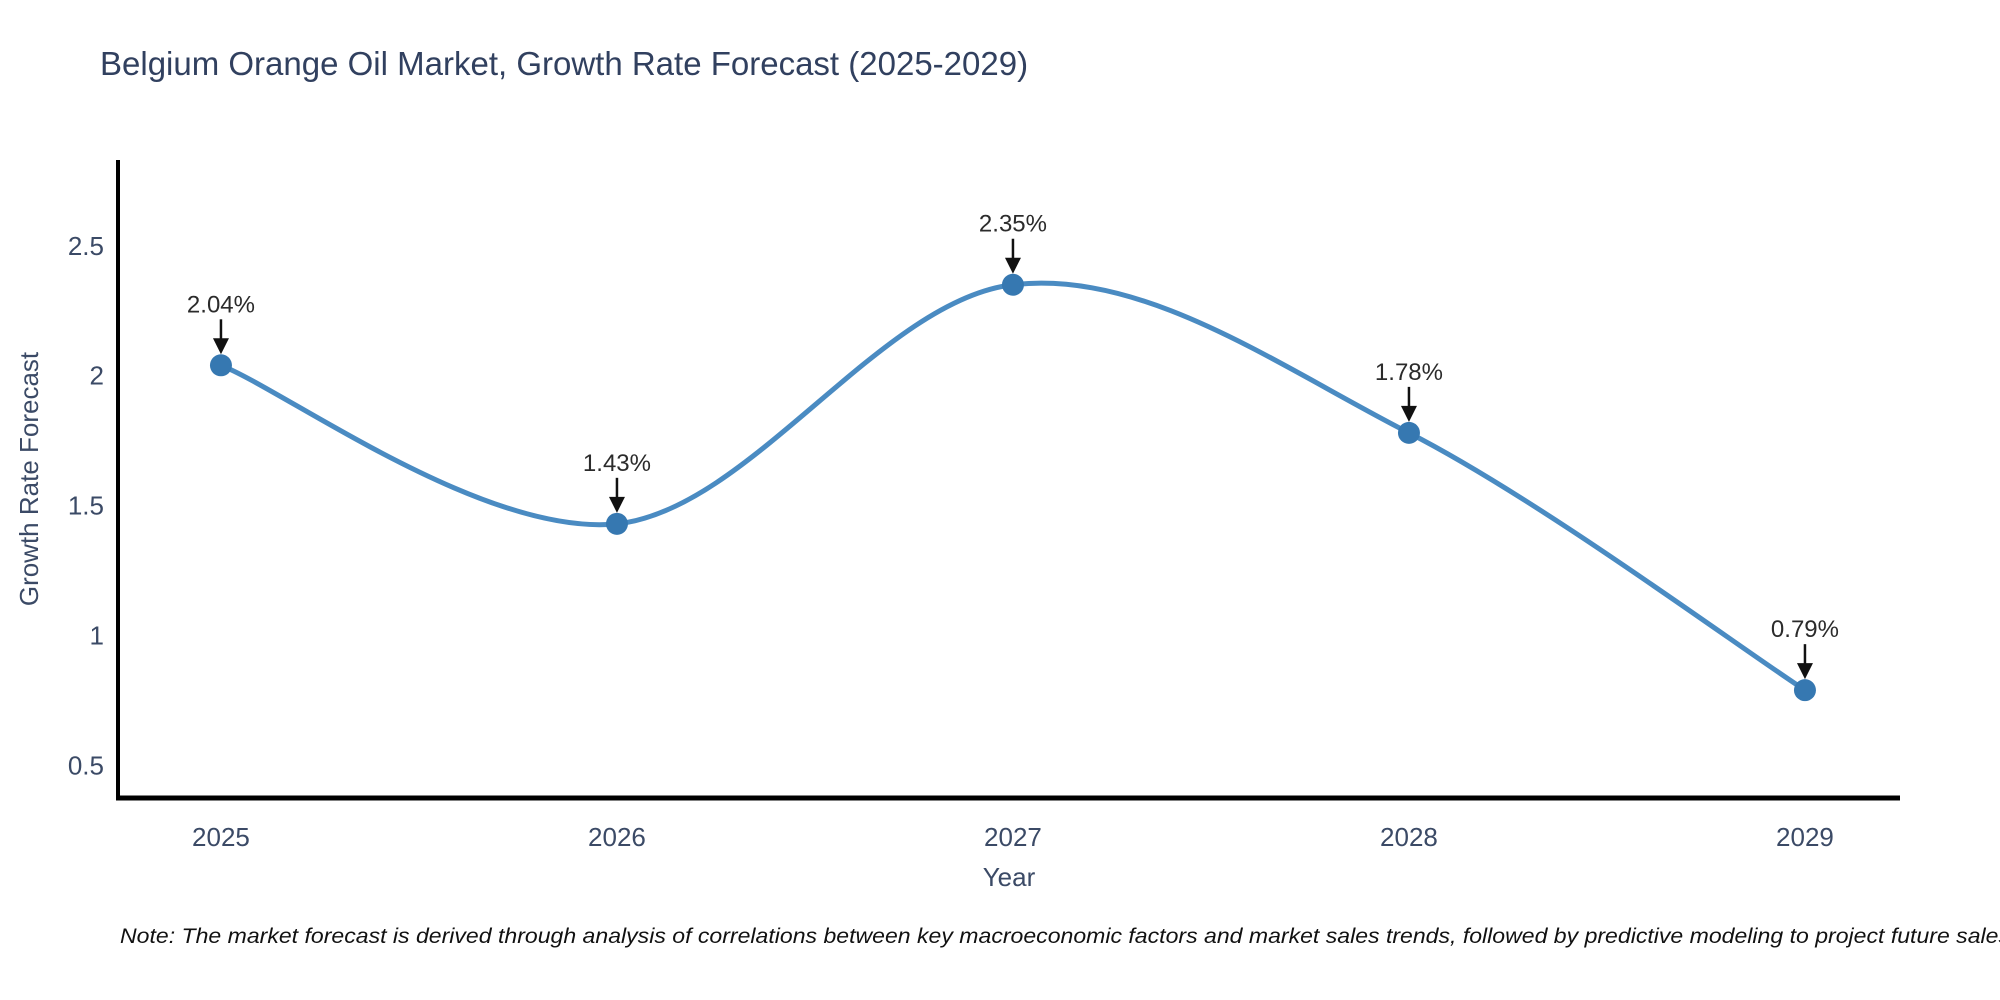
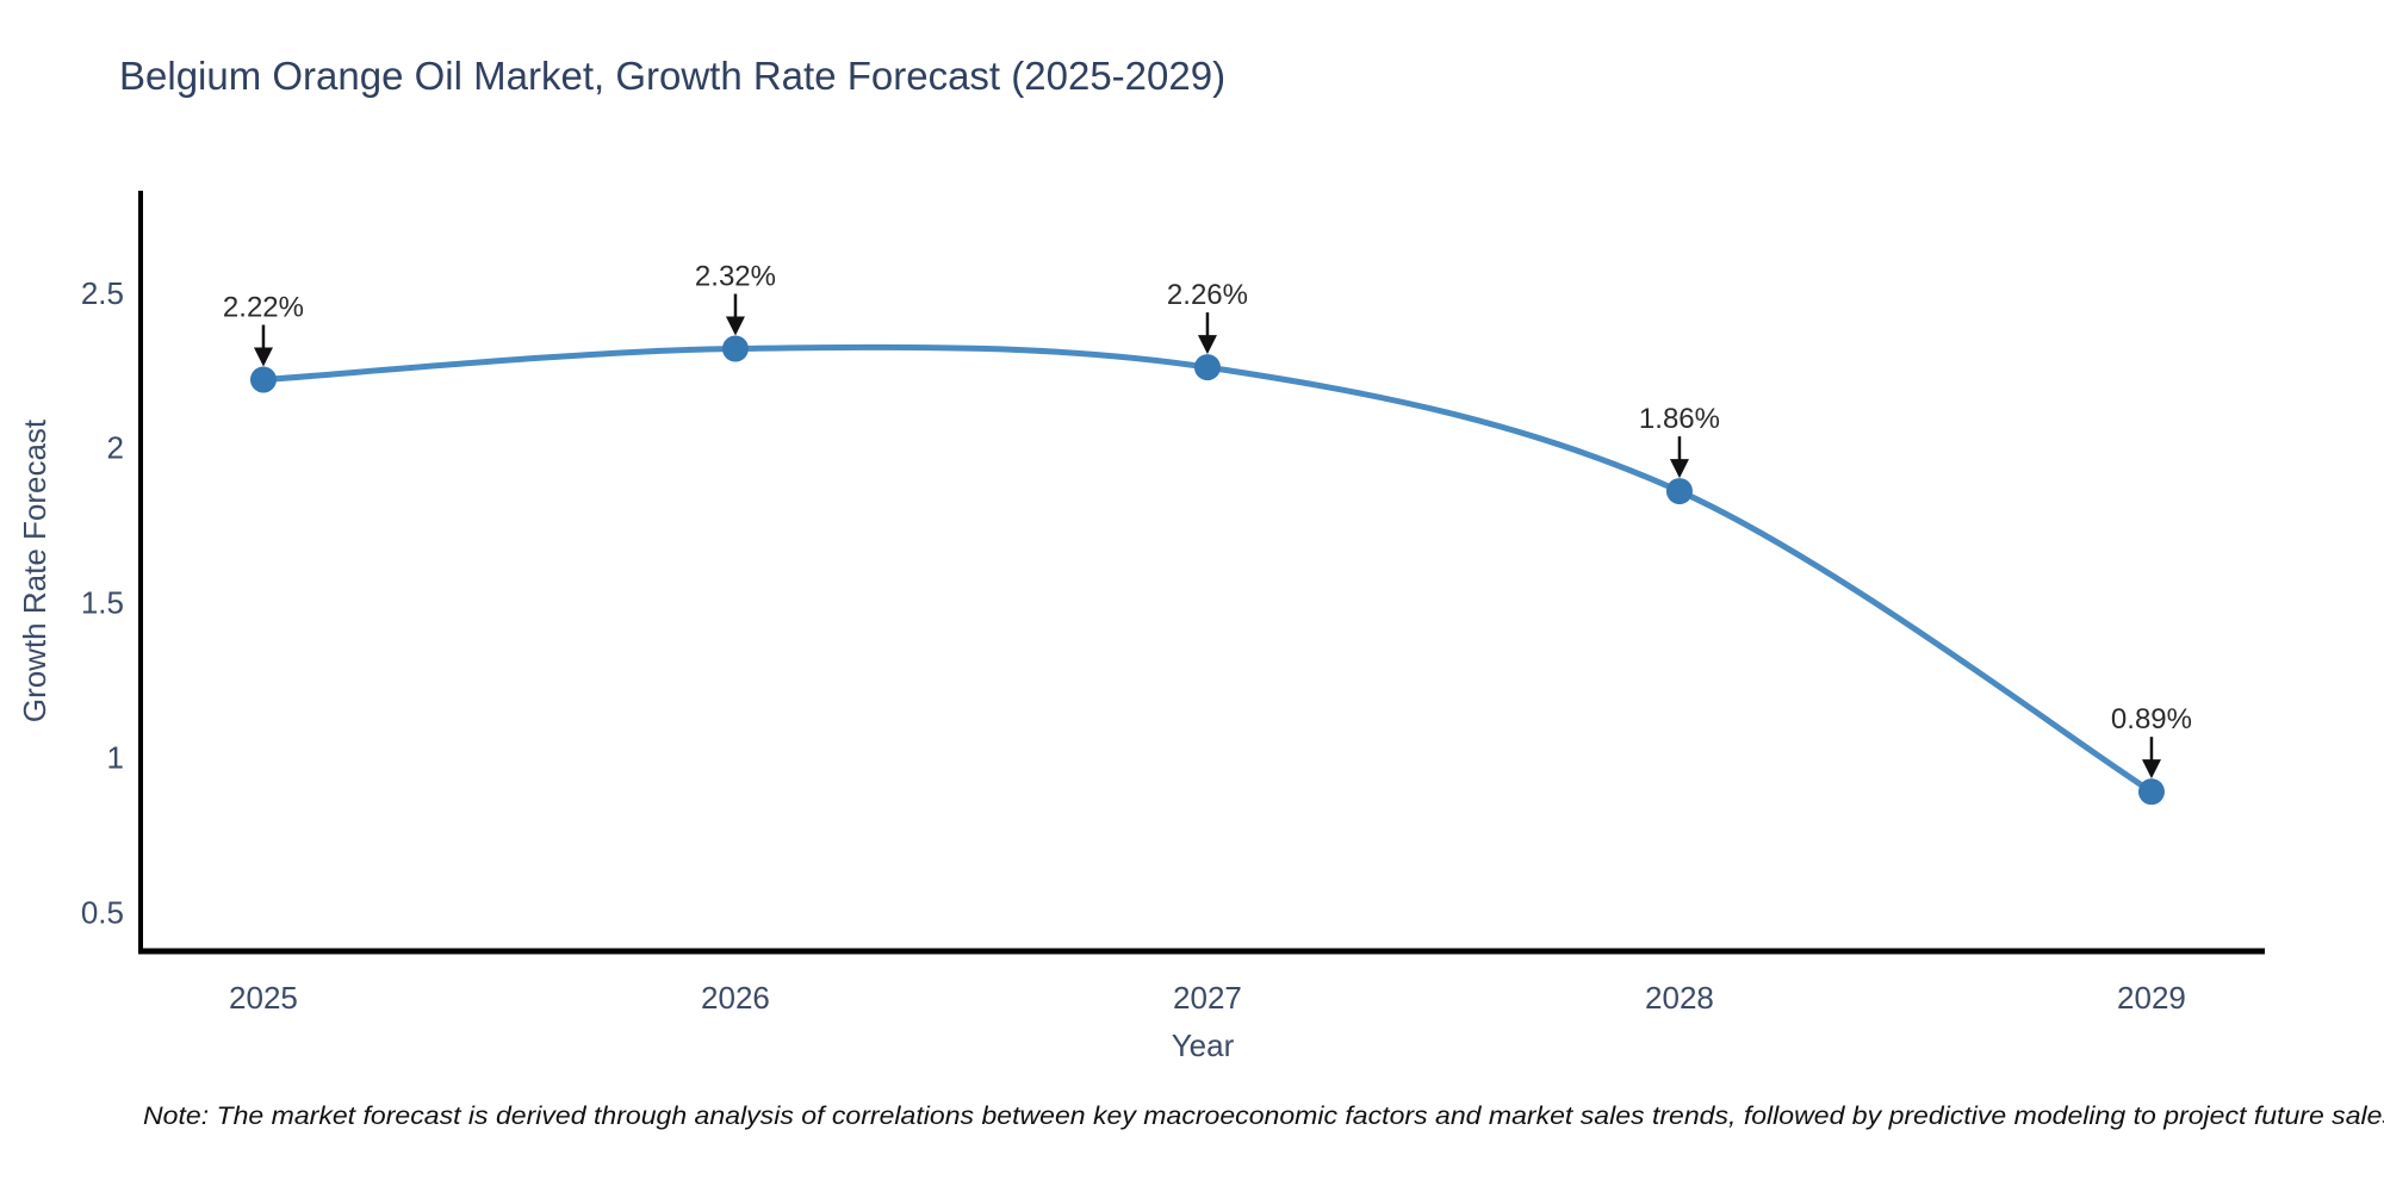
2025: 2.04% -> 2.22%
2026: 1.43% -> 2.32%
2027: 2.35% -> 2.26%
2028: 1.78% -> 1.86%
2029: 0.79% -> 0.89%
